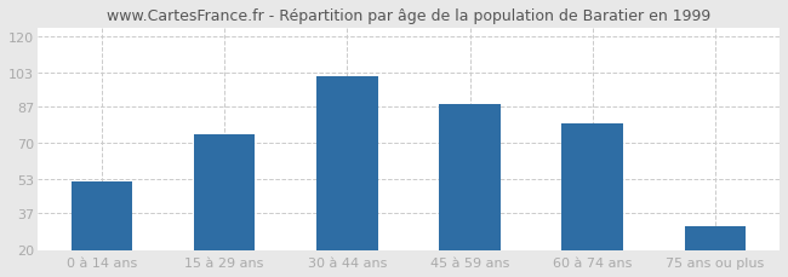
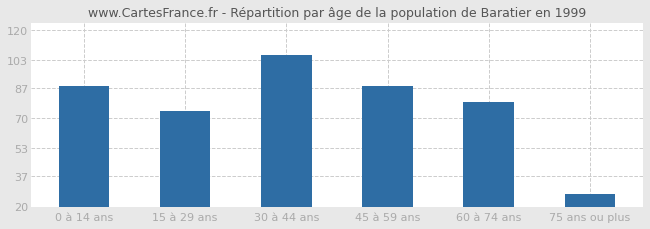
0 à 14 ans: 52 -> 88
30 à 44 ans: 101 -> 106
75 ans ou plus: 31 -> 27
